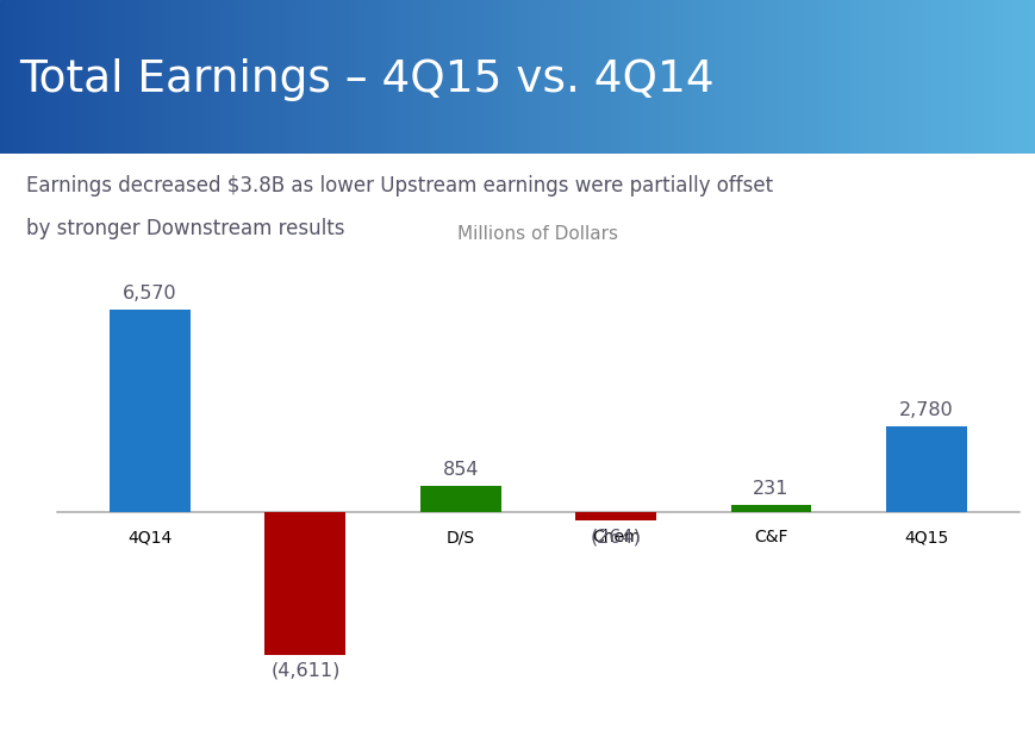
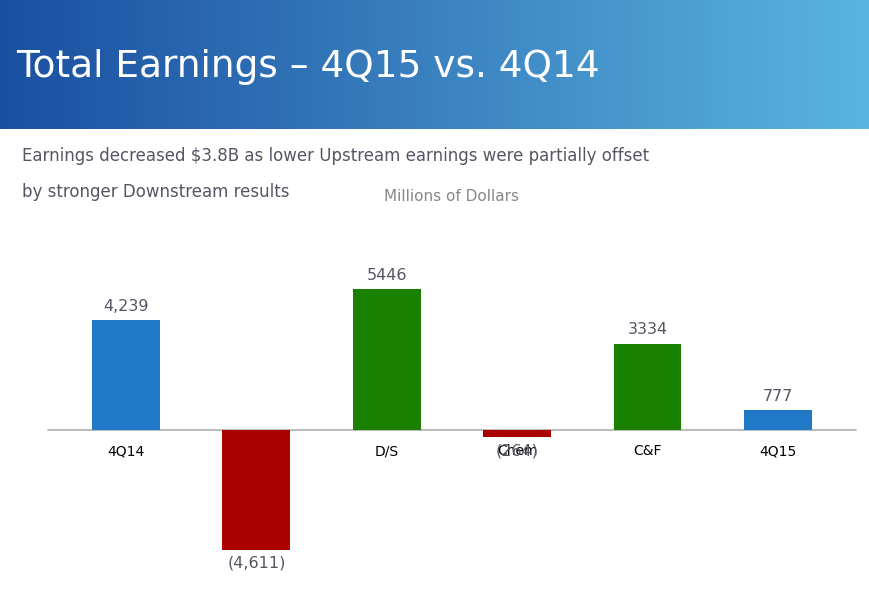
4Q14: 6,570 -> 4,239
D/S: 854 -> 5446
C&F: 231 -> 3334
4Q15: 2,780 -> 777
